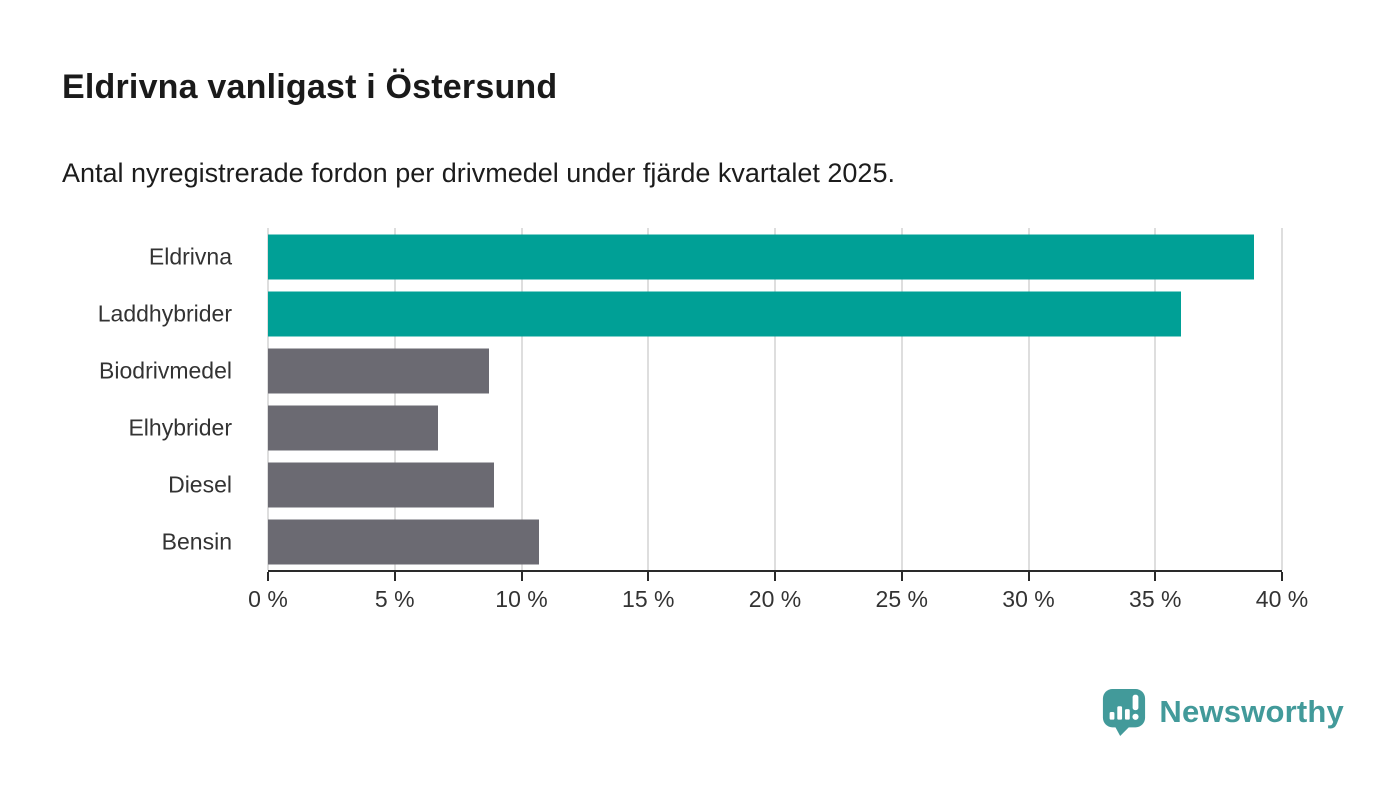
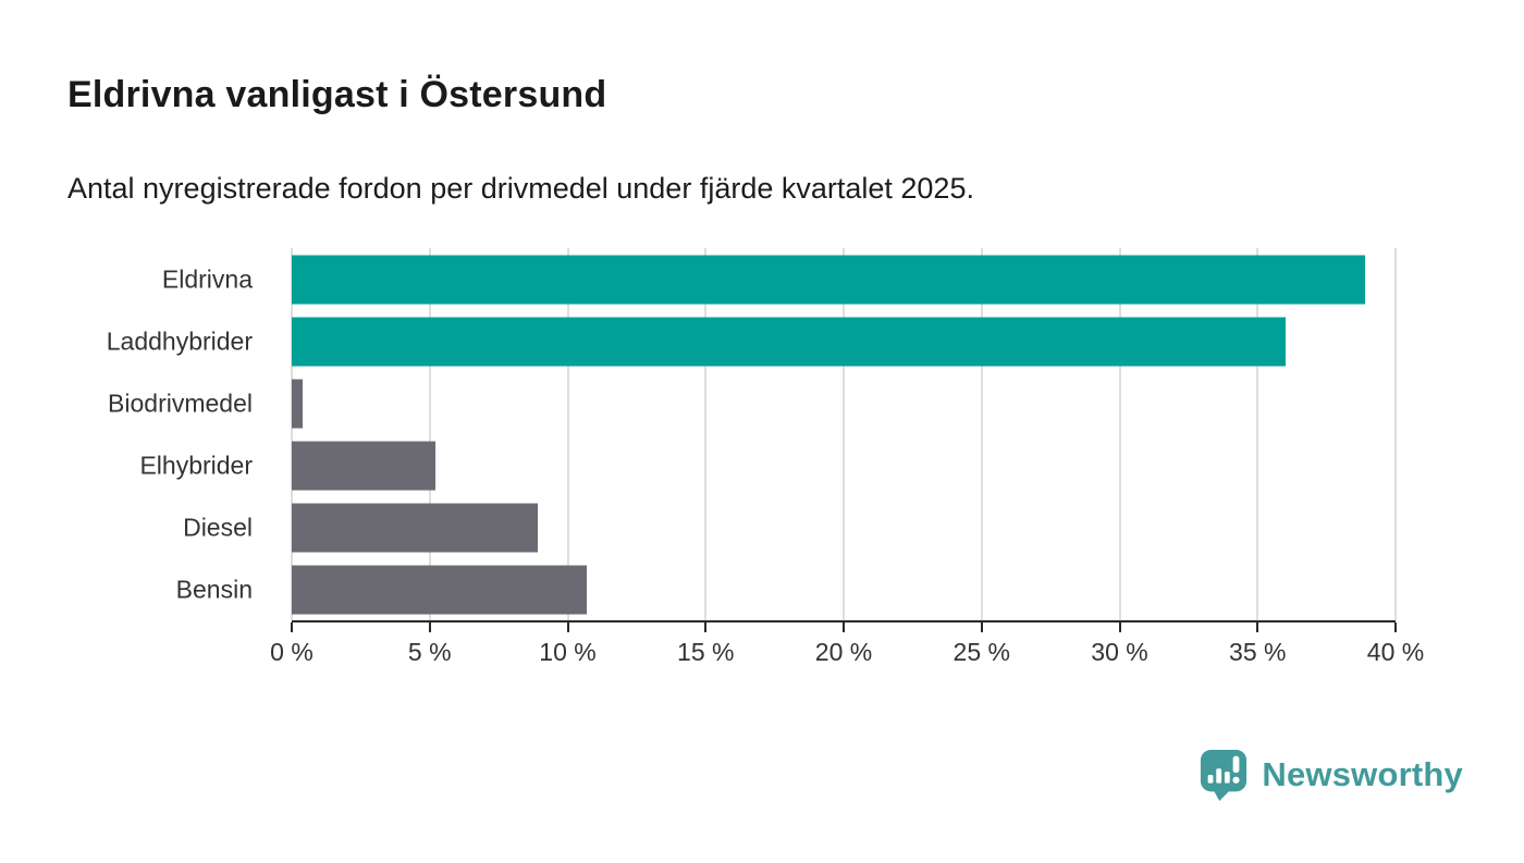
Biodrivmedel: 8.7% -> 0.4%
Elhybrider: 6.7% -> 5.2%
